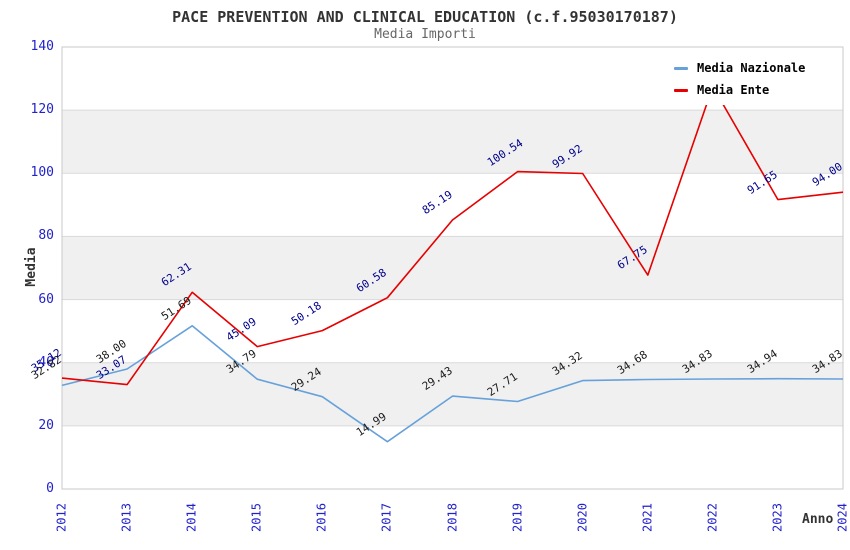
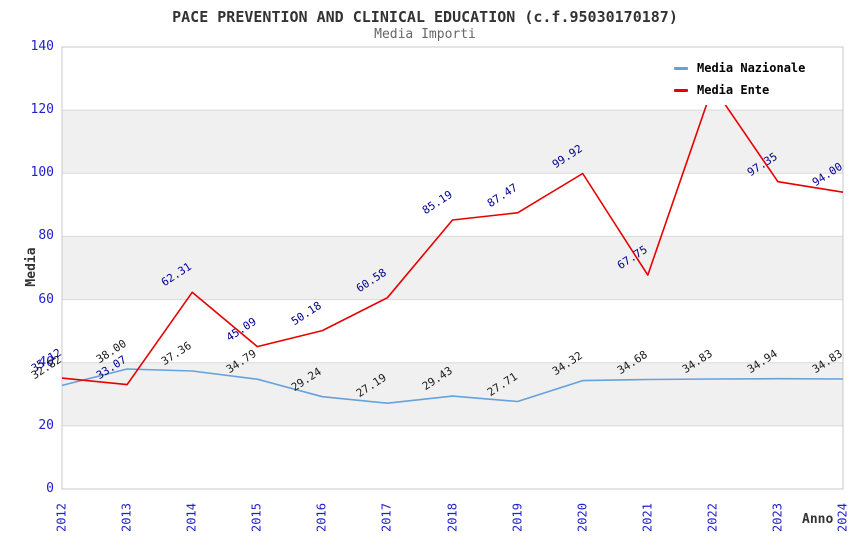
Media Nazionale/2014: 51.69 -> 37.36
Media Nazionale/2017: 14.99 -> 27.19
Media Ente/2019: 100.54 -> 87.47
Media Ente/2023: 91.65 -> 97.35
